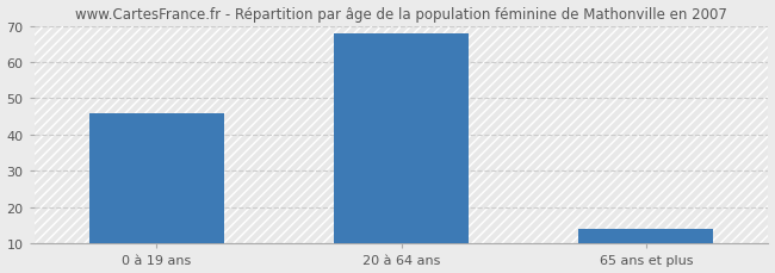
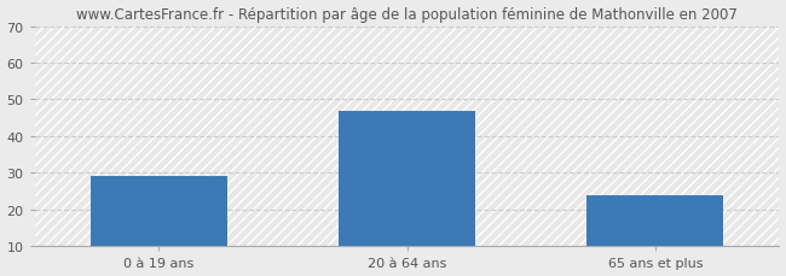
0 à 19 ans: 46 -> 29
20 à 64 ans: 68 -> 47
65 ans et plus: 14 -> 24
